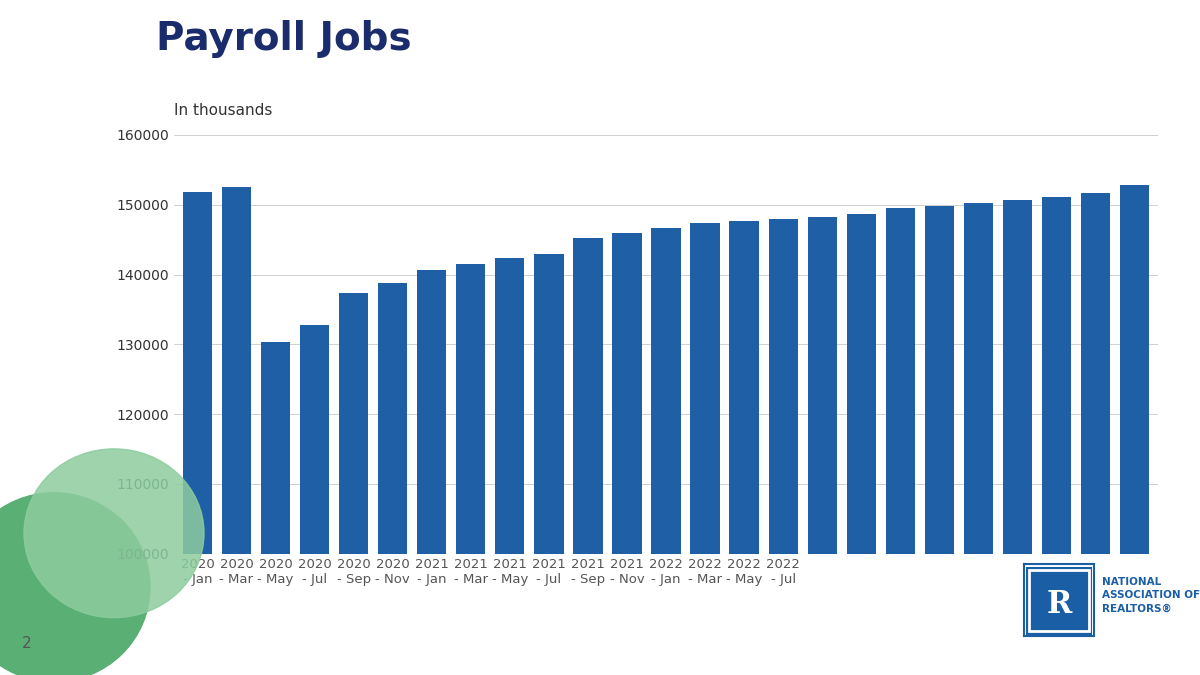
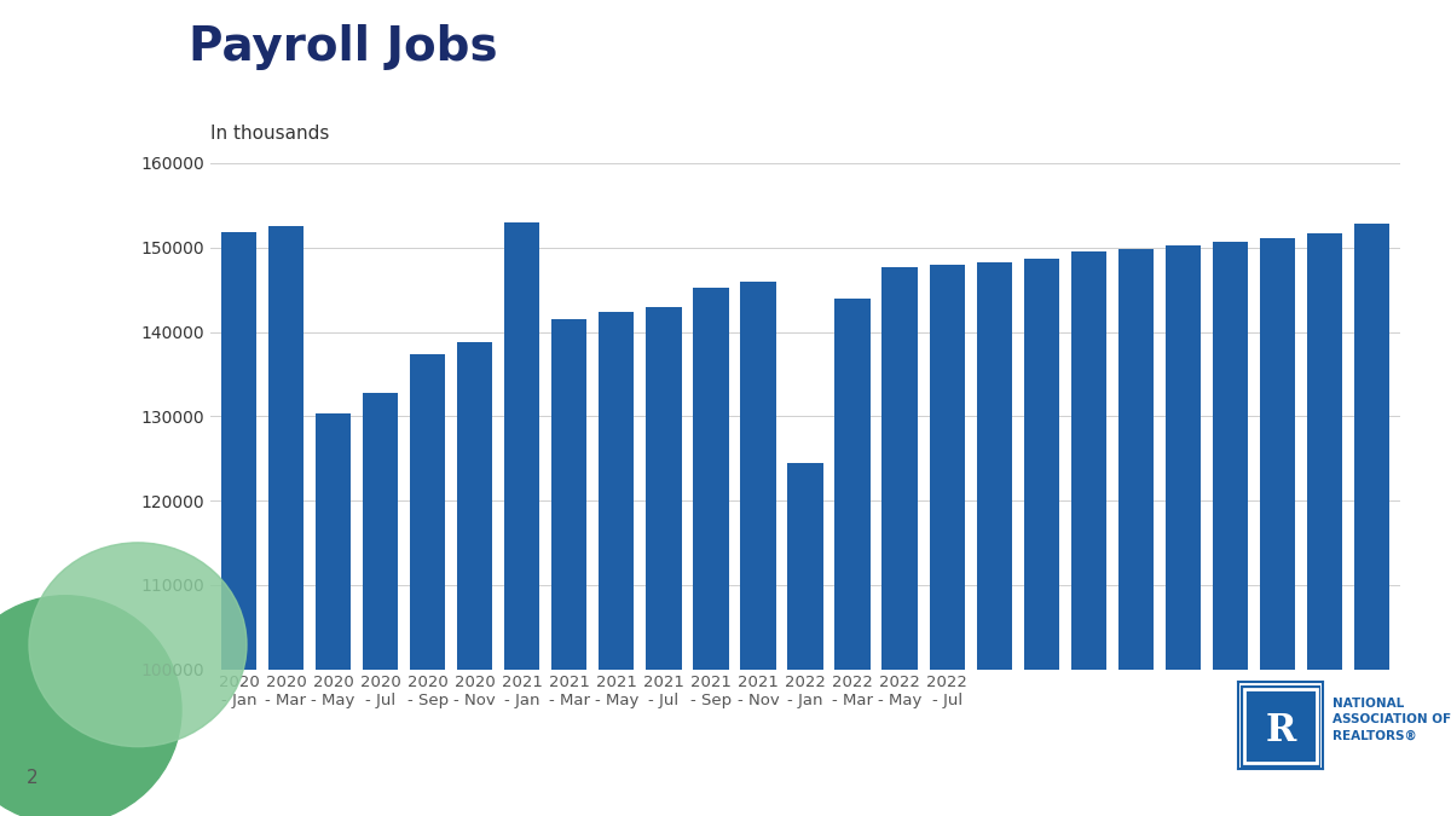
2021 - Jan: 140700 -> 153000
2022 - Jan: 146700 -> 124400
2022 - Mar: 147400 -> 144000
